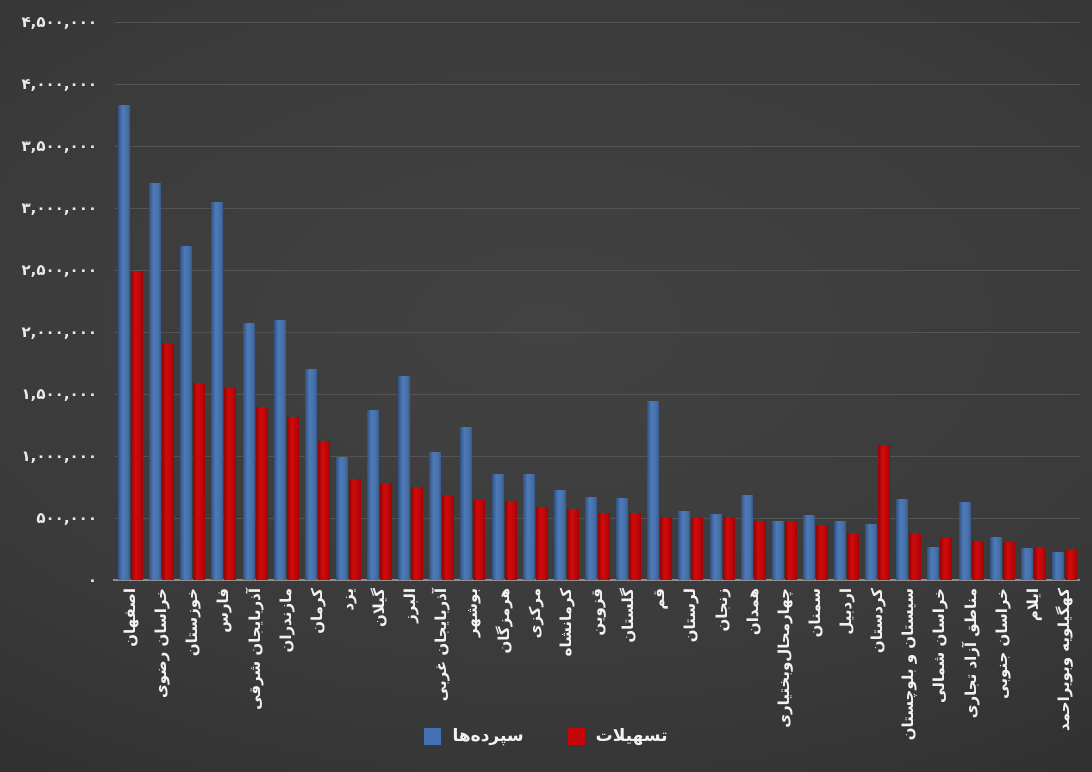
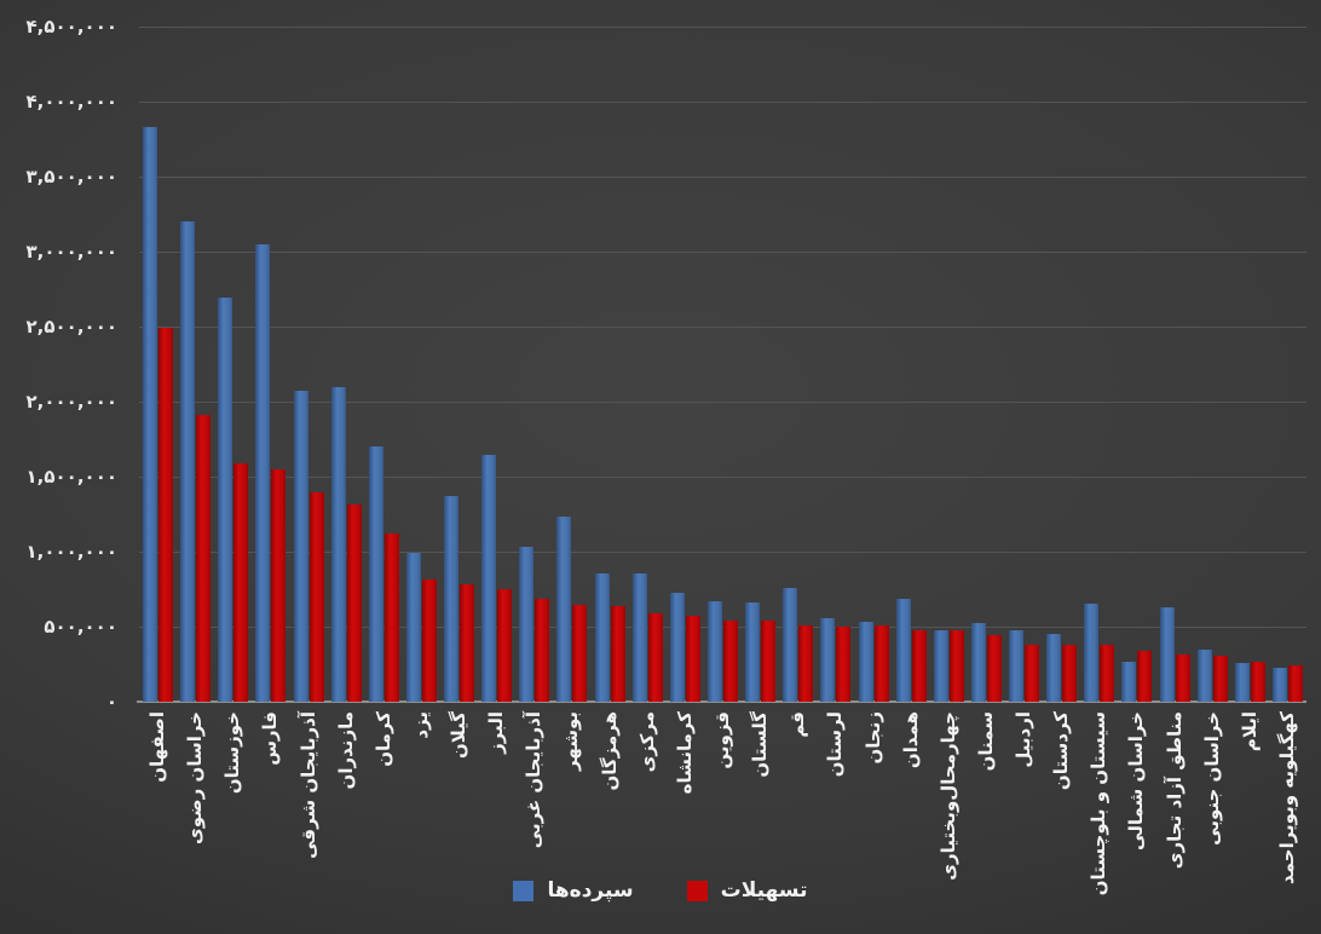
سپرده‌ها/قم: 1440000 -> 760000
تسهیلات/کردستان: 1090000 -> 380000
